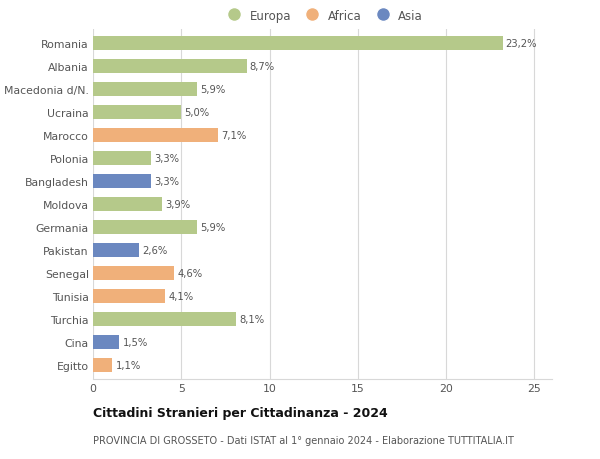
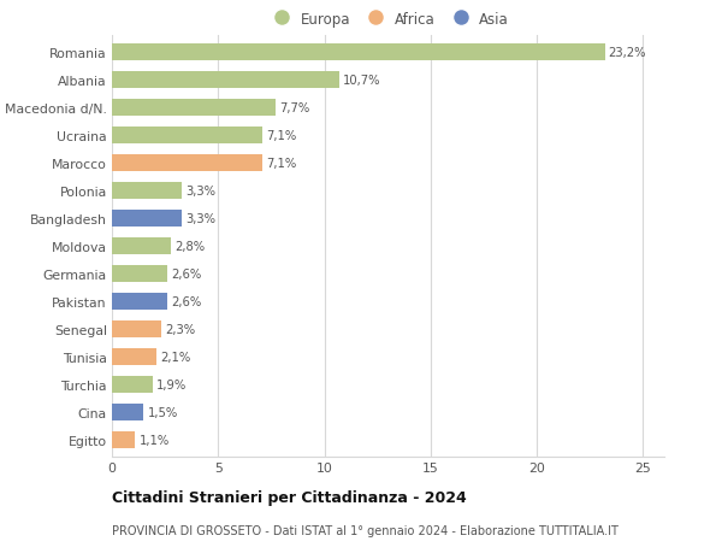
Albania: 8,7% -> 10,7%
Macedonia d/N.: 5,9% -> 7,7%
Ucraina: 5,0% -> 7,1%
Moldova: 3,9% -> 2,8%
Germania: 5,9% -> 2,6%
Senegal: 4,6% -> 2,3%
Tunisia: 4,1% -> 2,1%
Turchia: 8,1% -> 1,9%
